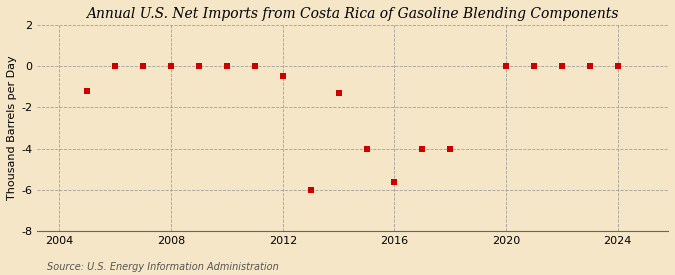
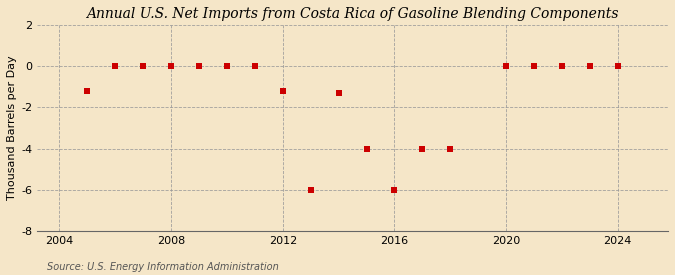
2012: -0.5 -> -1.2
2016: -5.6 -> -6.0
